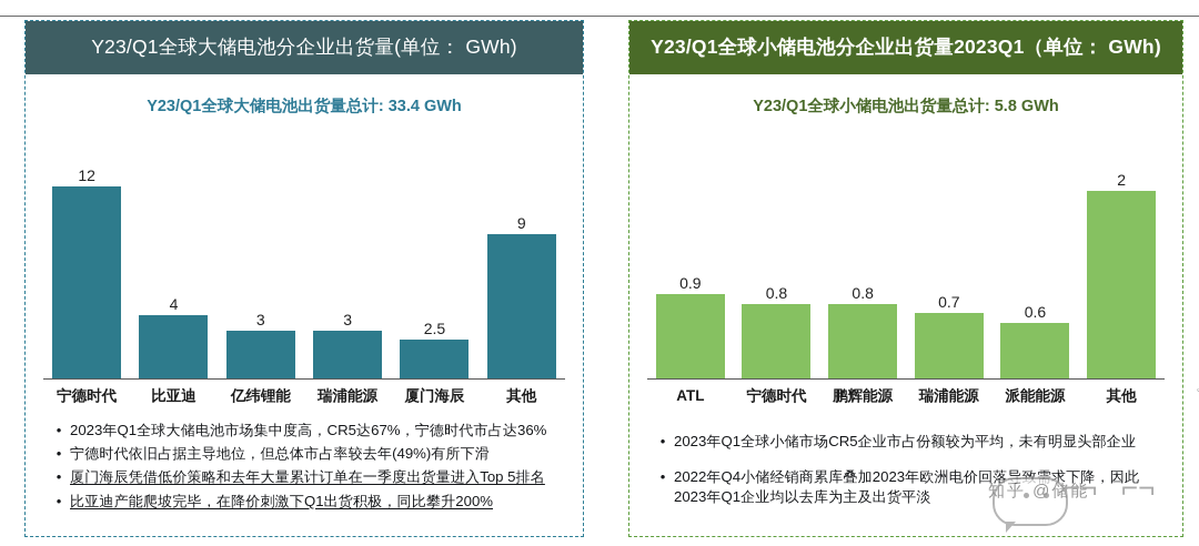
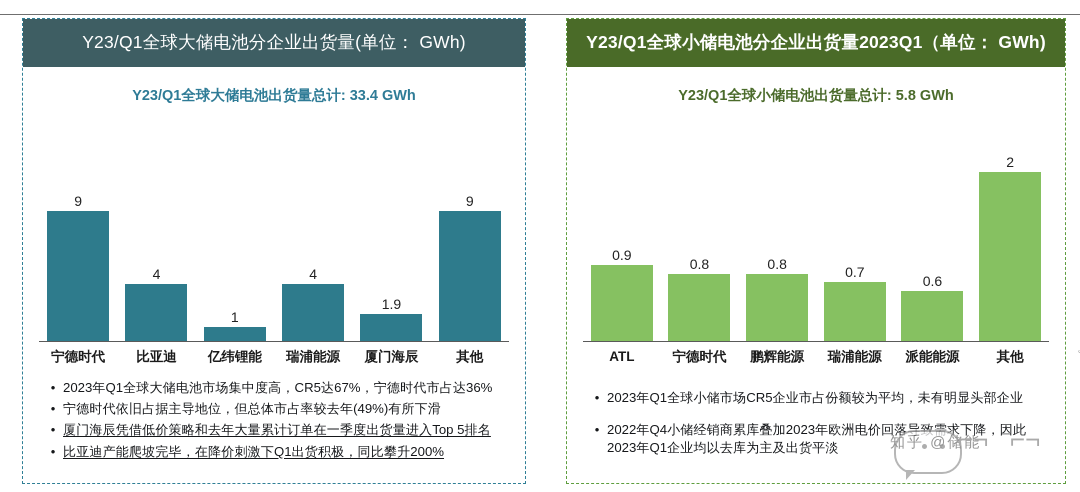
Y23/Q1全球大储电池分企业出货量(单位： GWh)/宁德时代: 12 -> 9
Y23/Q1全球大储电池分企业出货量(单位： GWh)/亿纬锂能: 3 -> 1
Y23/Q1全球大储电池分企业出货量(单位： GWh)/瑞浦能源: 3 -> 4
Y23/Q1全球大储电池分企业出货量(单位： GWh)/厦门海辰: 2.5 -> 1.9
